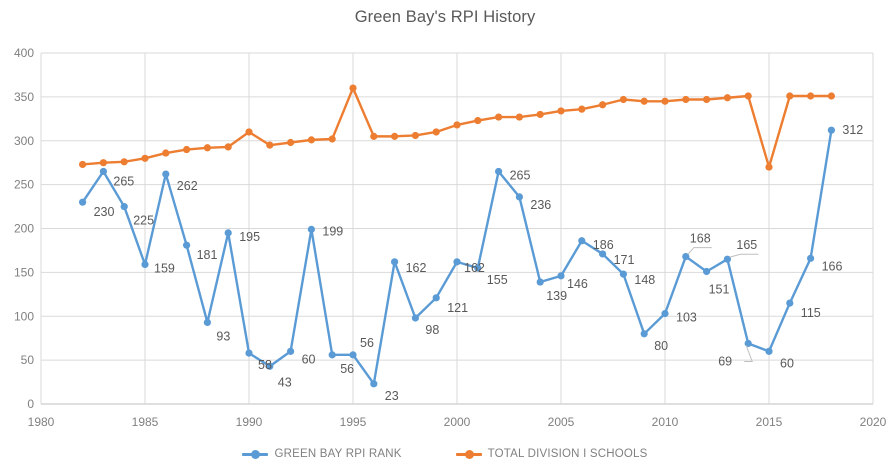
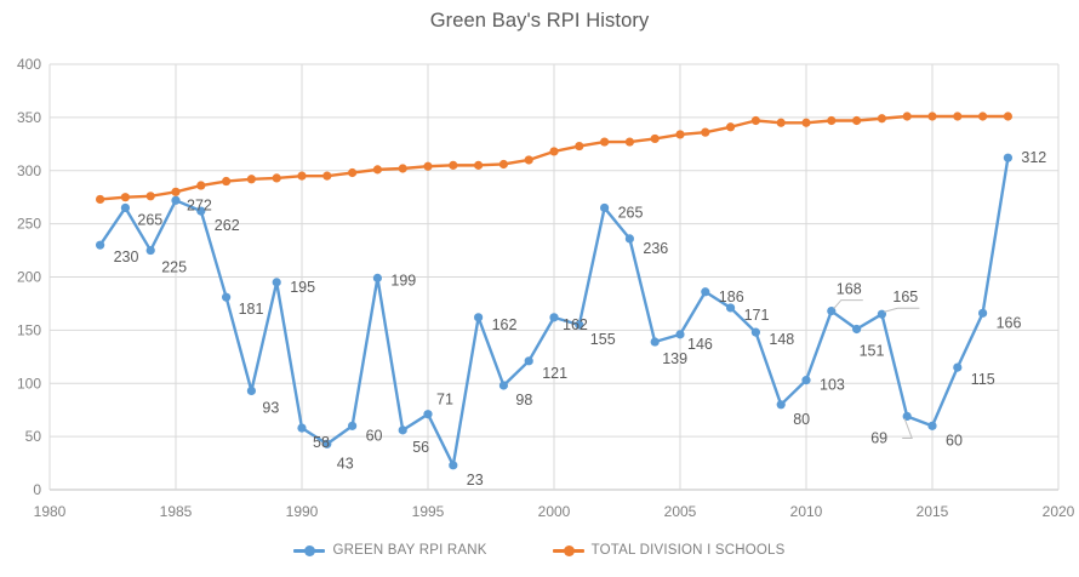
GREEN BAY RPI RANK/1985: 159 -> 272
TOTAL DIVISION I SCHOOLS/1990: 310 -> 300
GREEN BAY RPI RANK/1995: 56 -> 71
TOTAL DIVISION I SCHOOLS/1995: 360 -> 300
TOTAL DIVISION I SCHOOLS/2015: 270 -> 350
